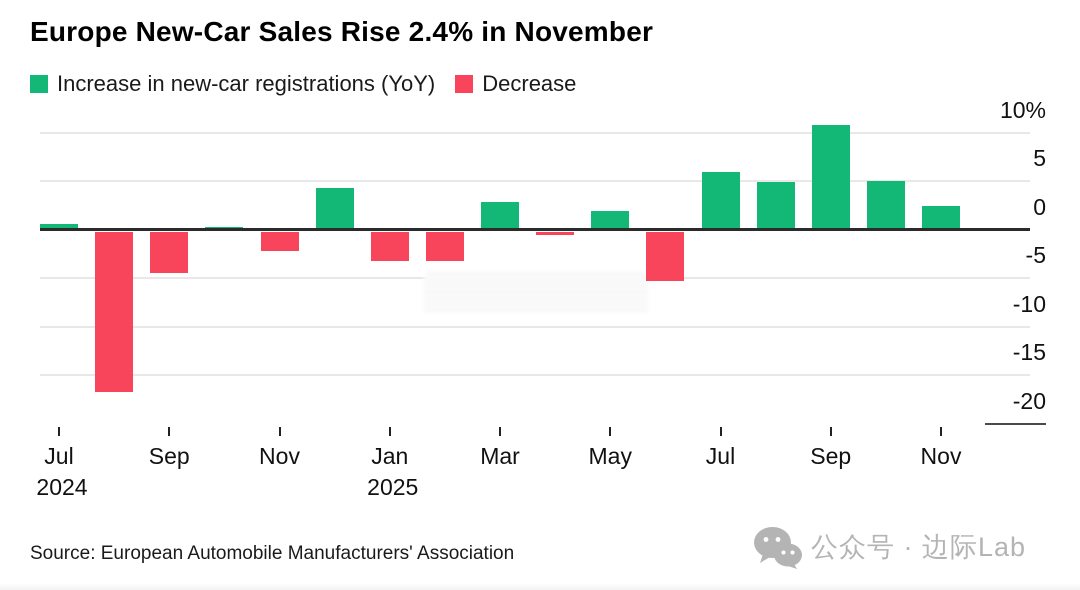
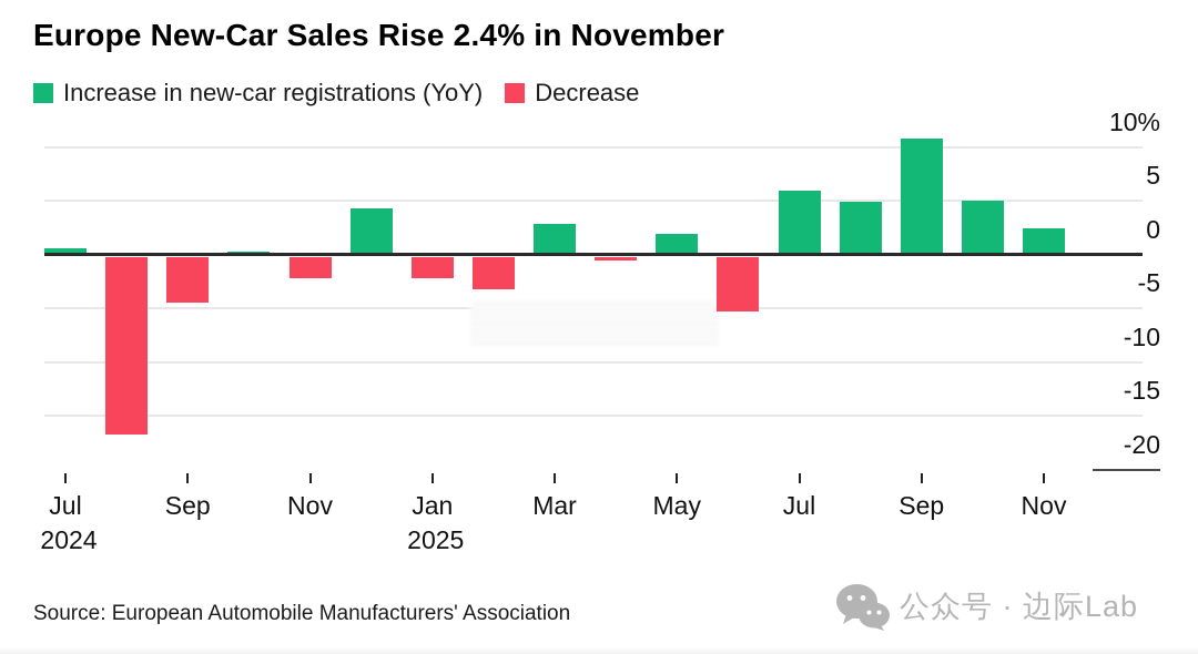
Jan 2025: -3% -> -2%
